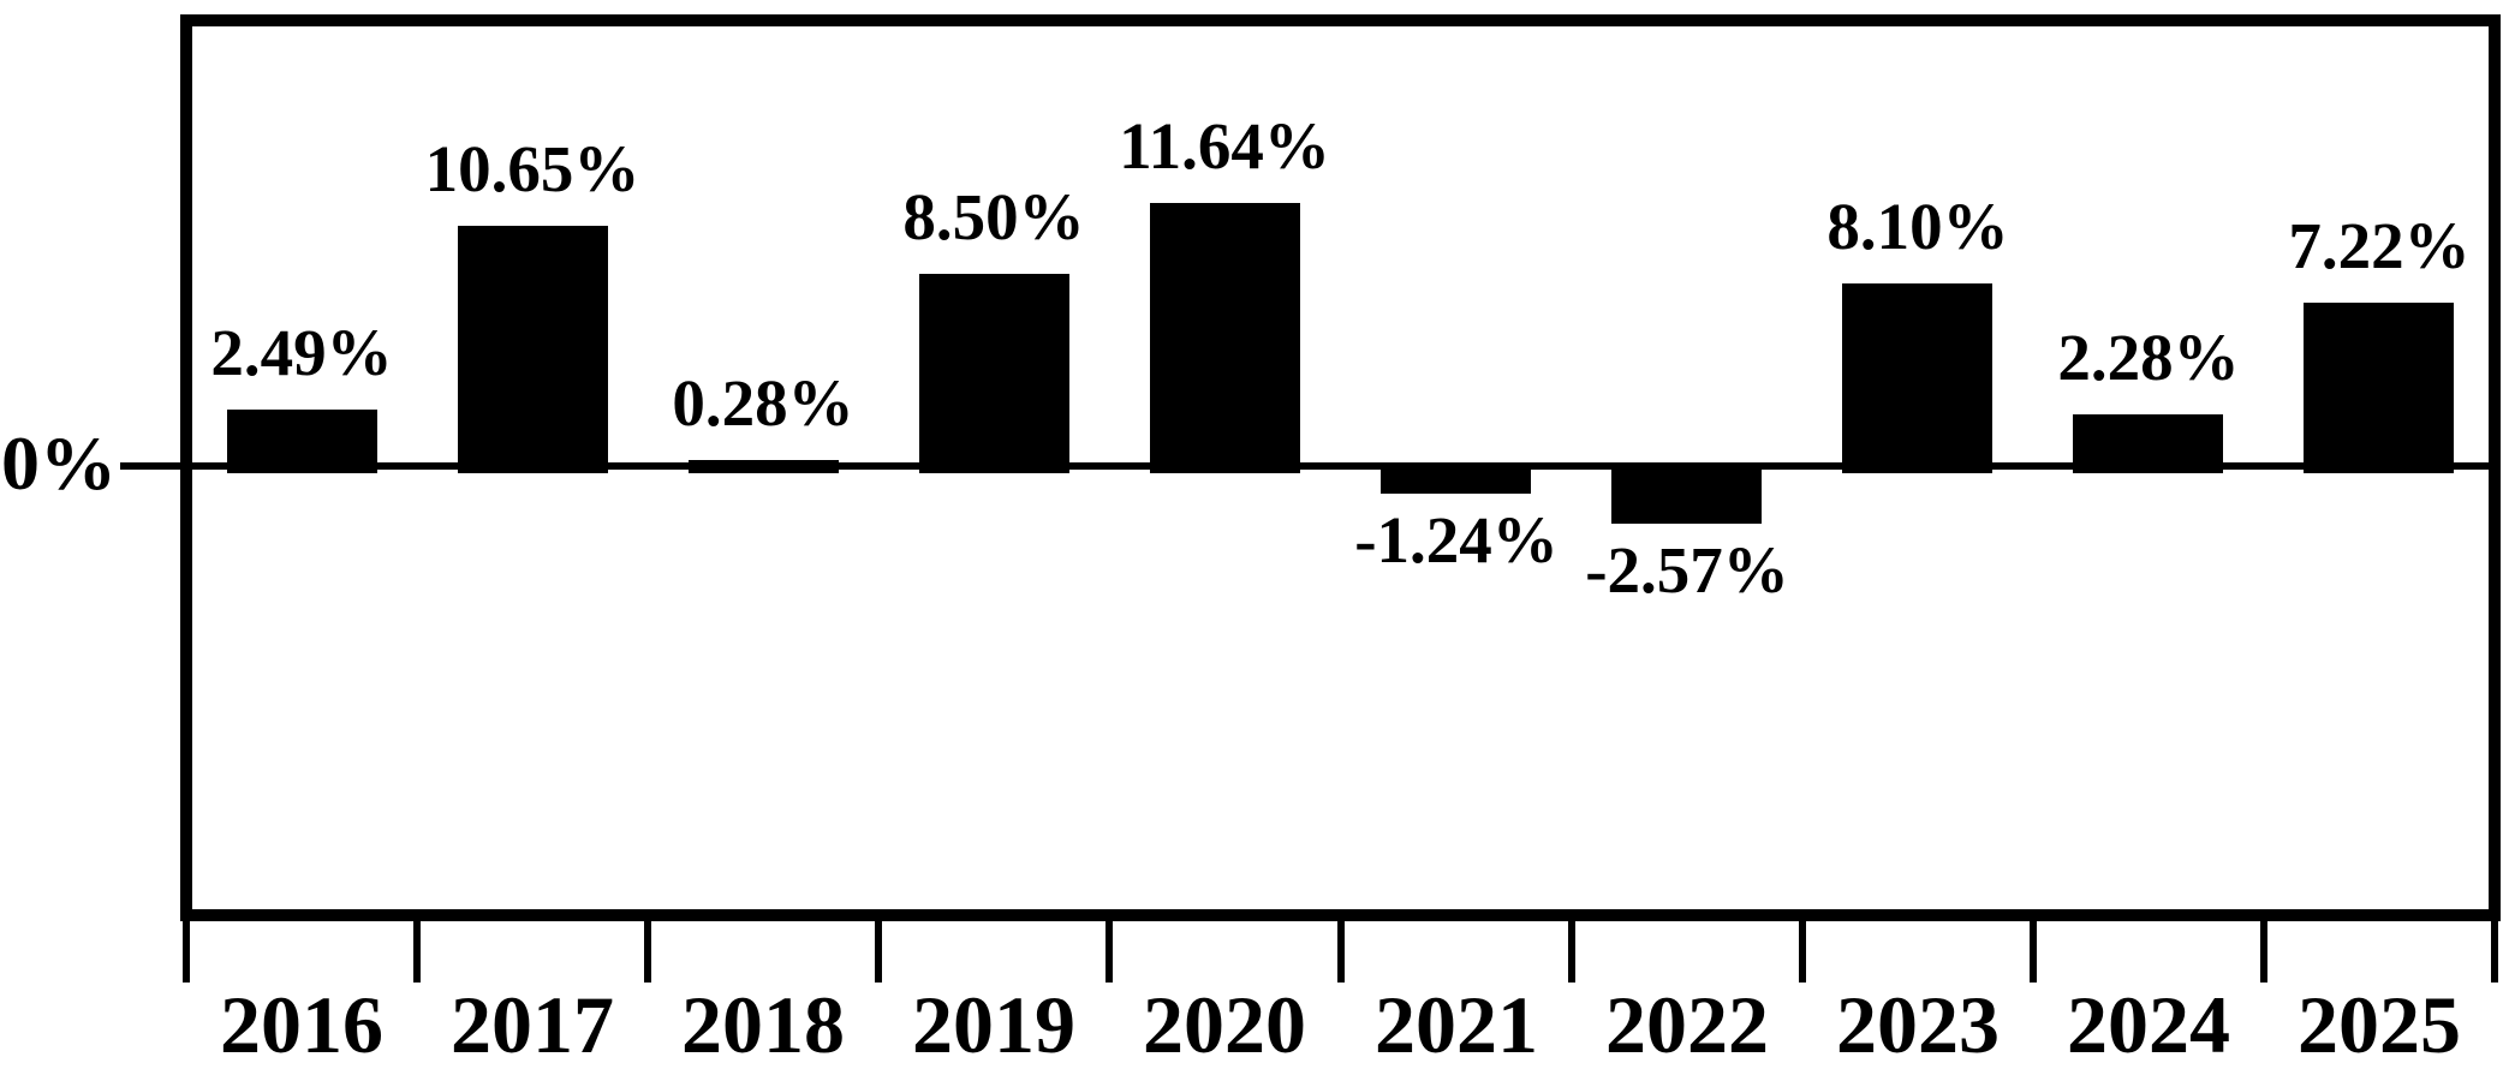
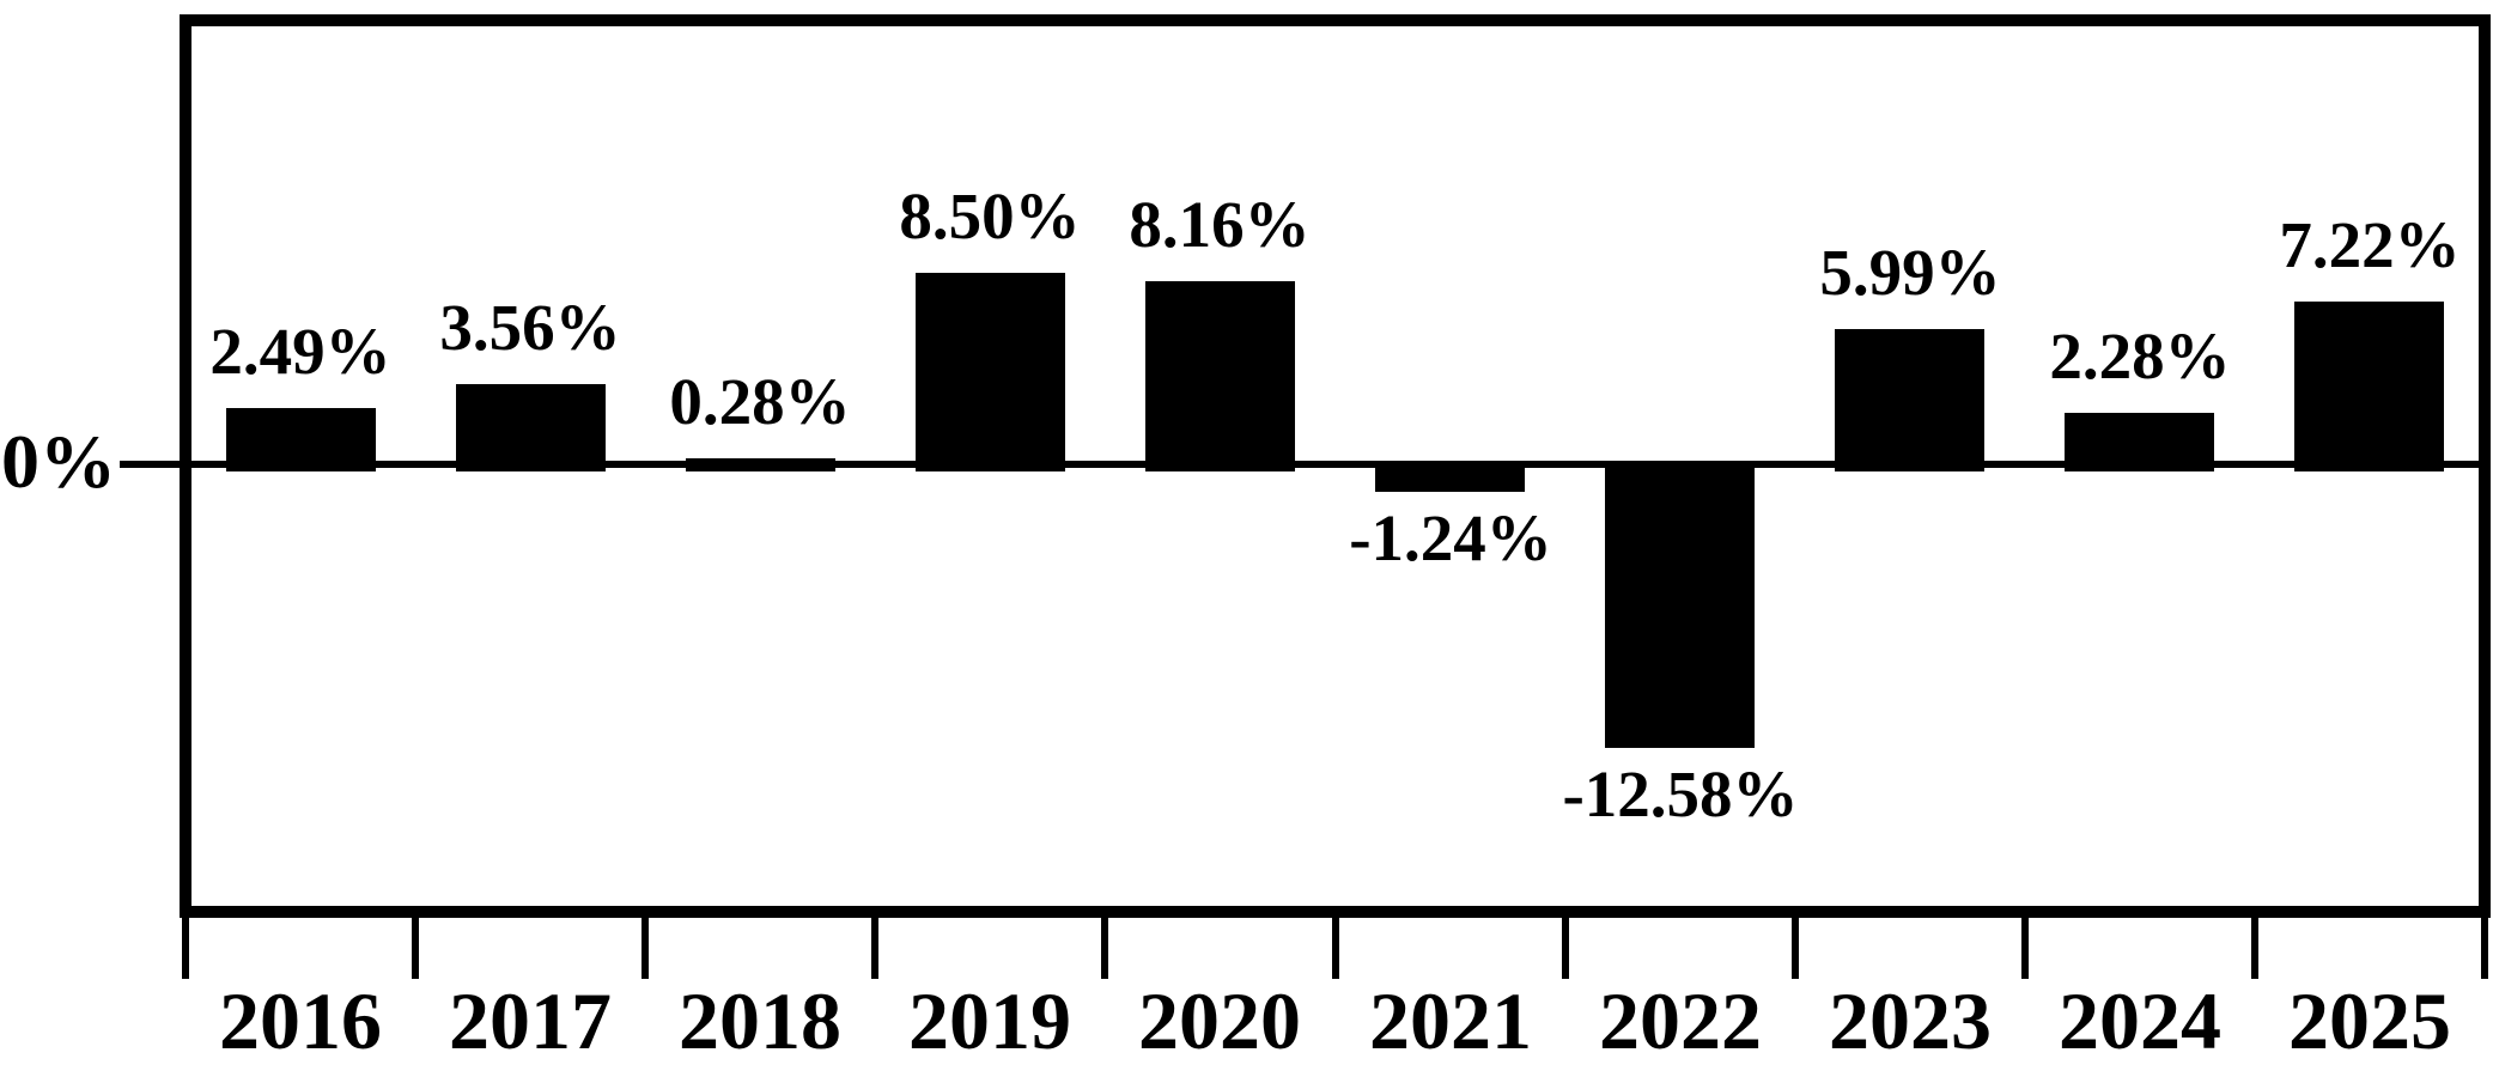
2017: 10.65% -> 3.56%
2020: 11.64% -> 8.16%
2022: -2.57% -> -12.58%
2023: 8.10% -> 5.99%
